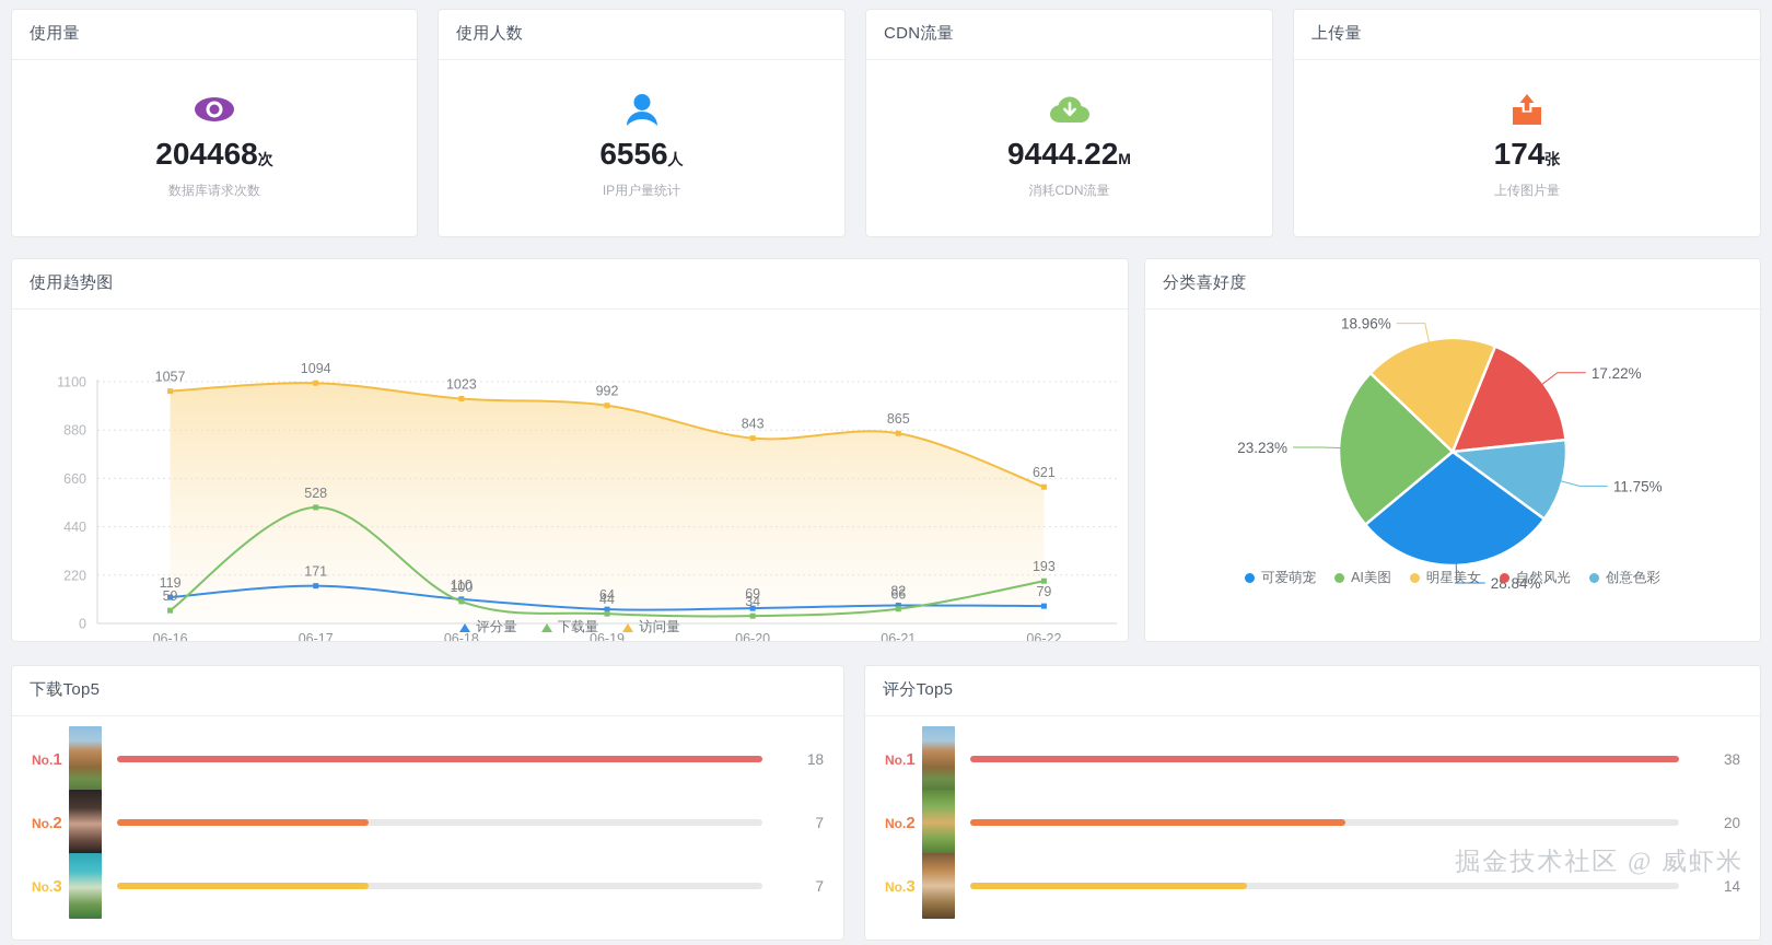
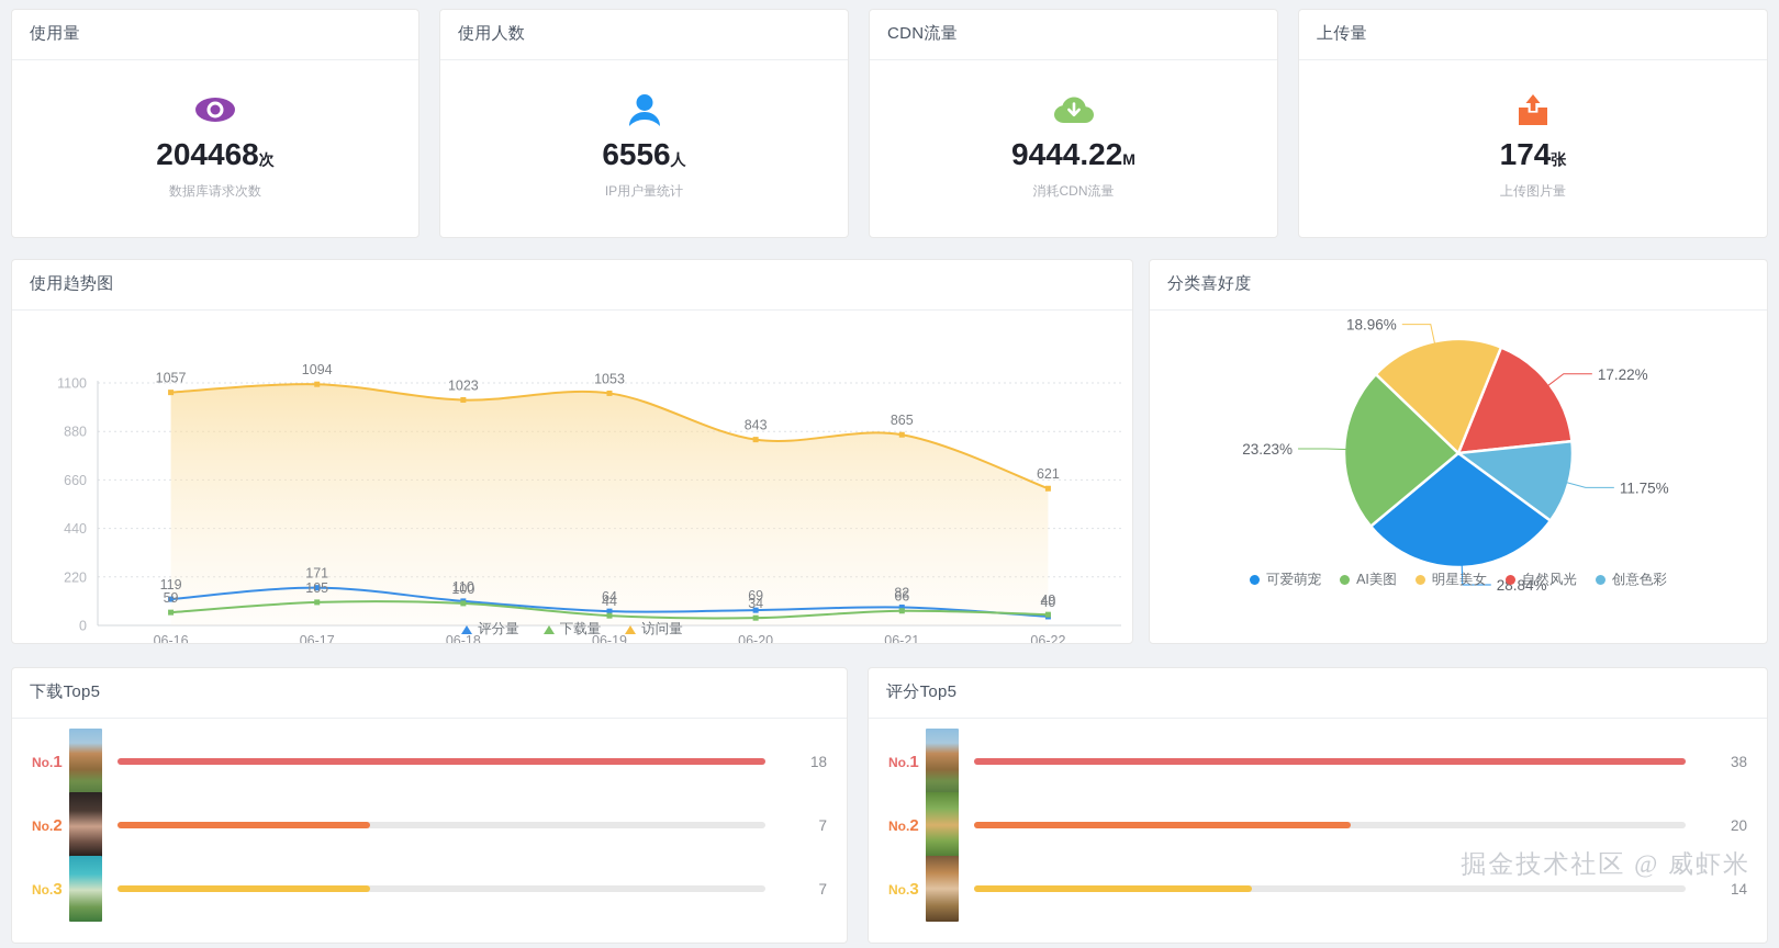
使用趋势图/下载量/06-17: 528 -> 105
使用趋势图/访问量/06-19: 992 -> 1053
使用趋势图/评分量/06-22: 79 -> 40
使用趋势图/下载量/06-22: 193 -> 49
